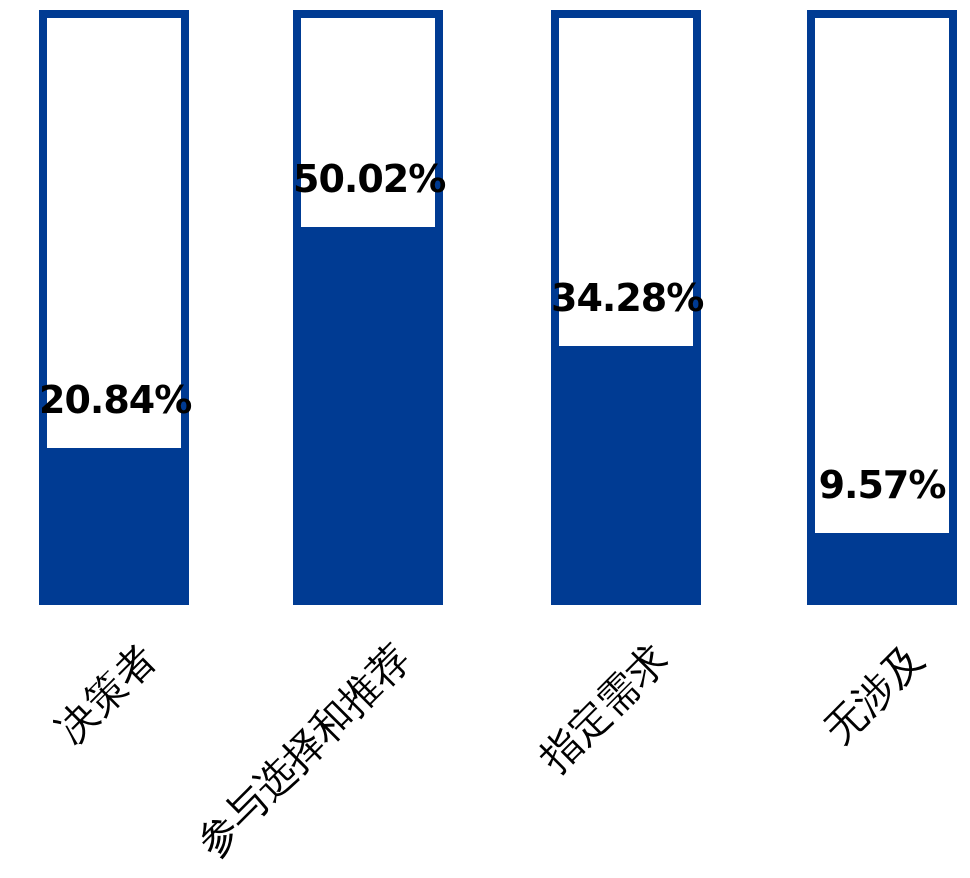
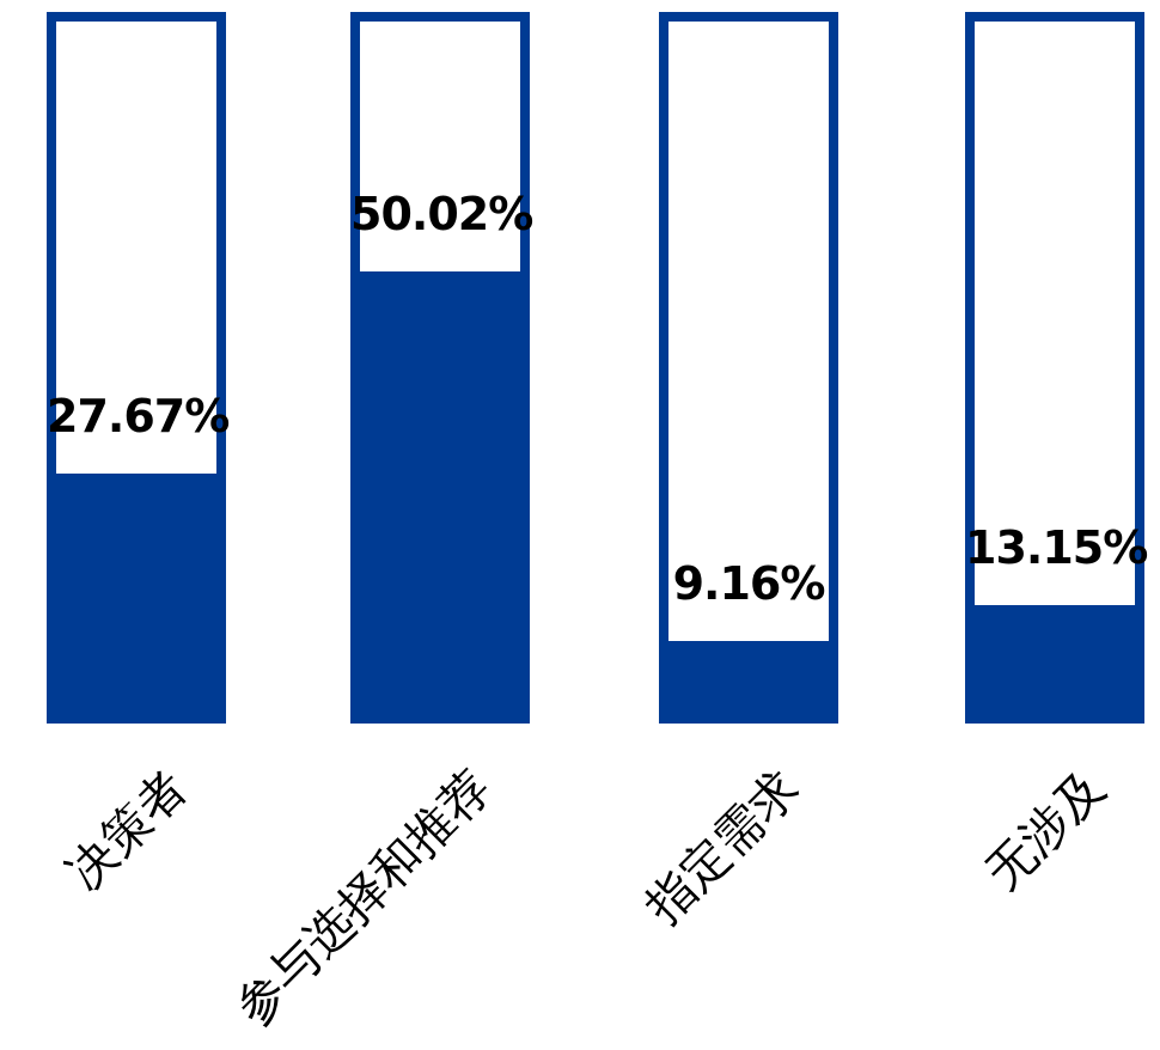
决策者: 20.84% -> 27.67%
指定需求: 34.28% -> 9.16%
无涉及: 9.57% -> 13.15%
